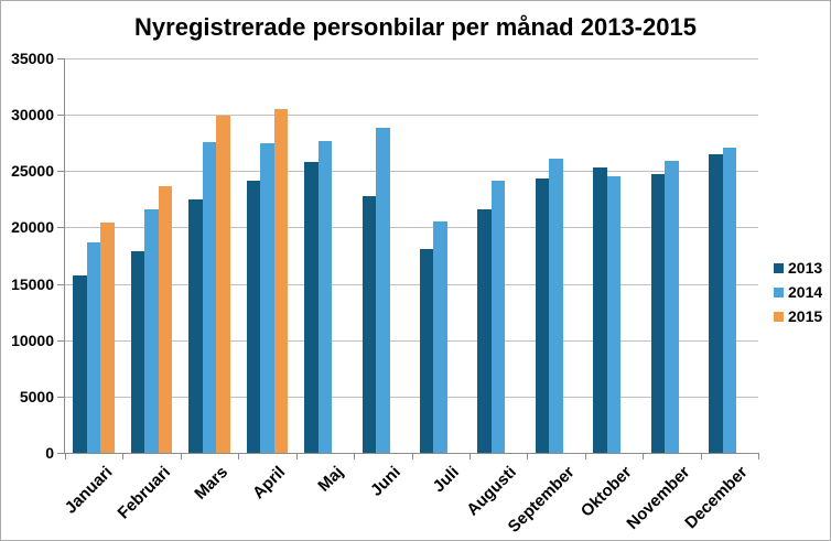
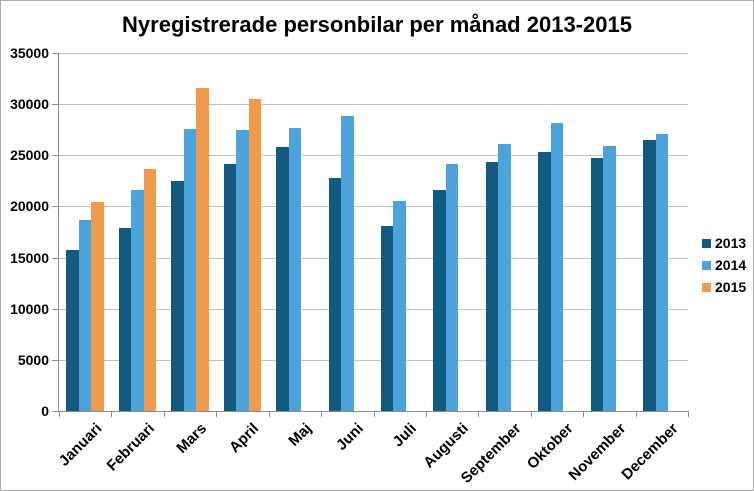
2015/Mars: 29900 -> 31600
2014/Oktober: 24500 -> 28200
